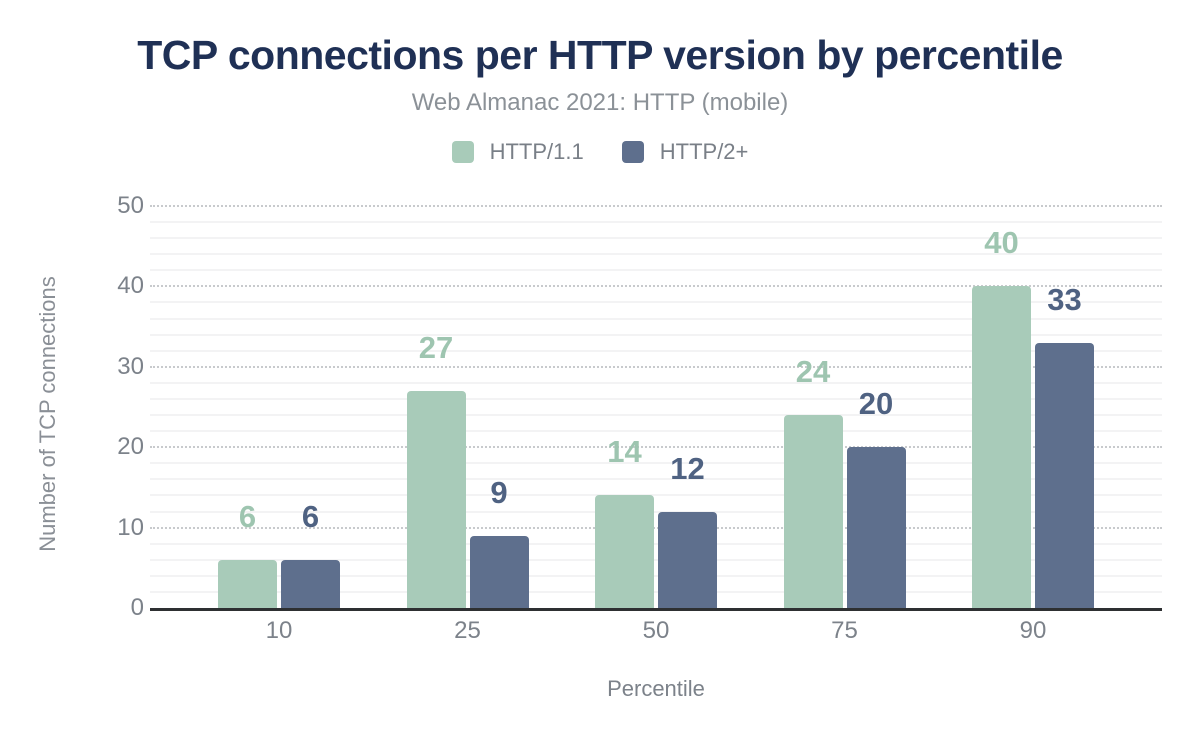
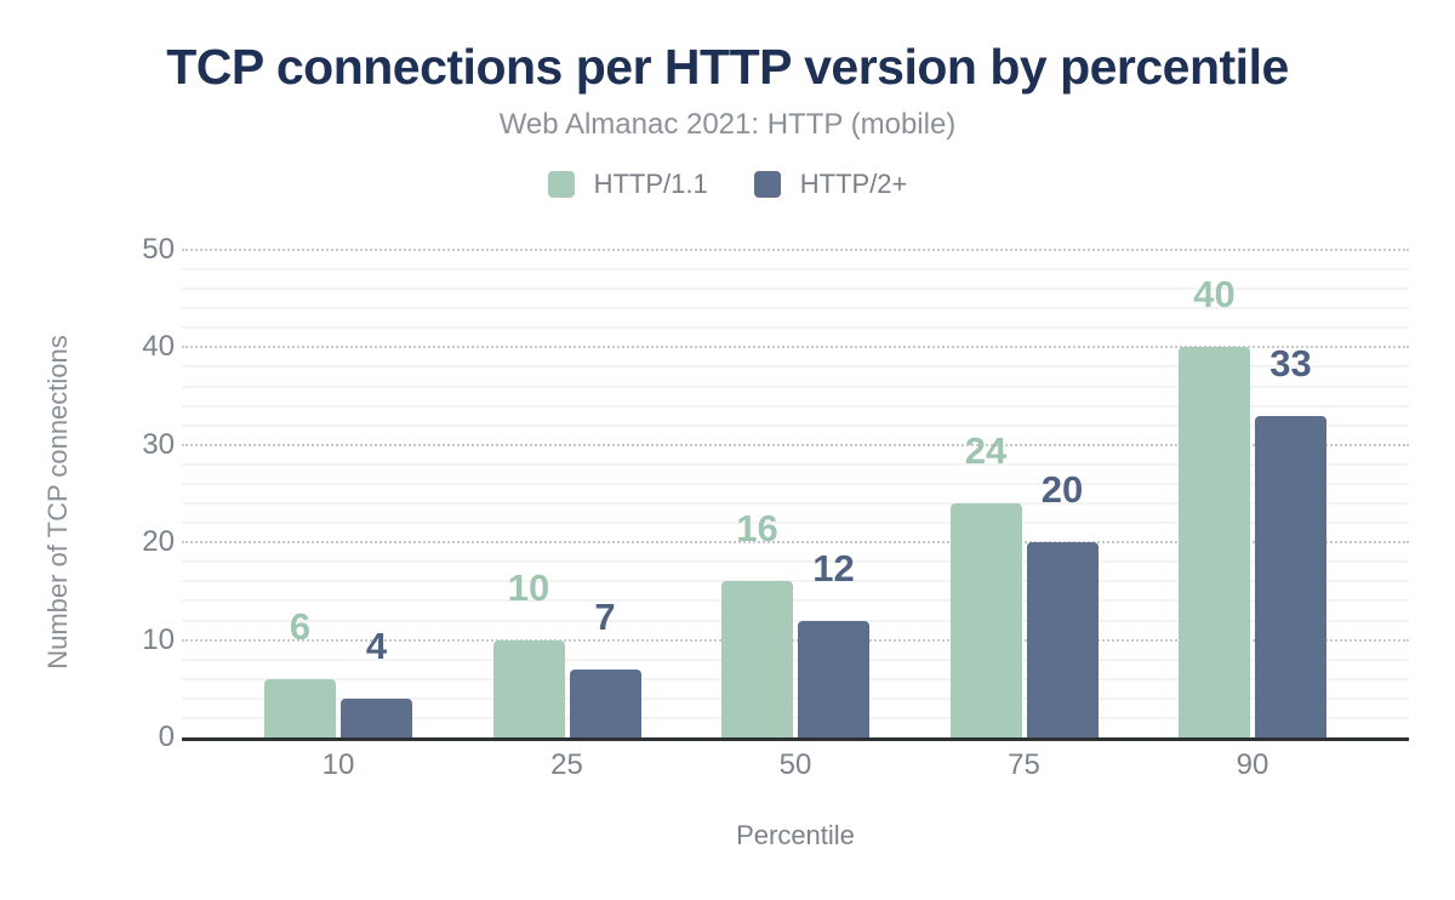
HTTP/2+/10: 6 -> 4
HTTP/1.1/25: 27 -> 10
HTTP/2+/25: 9 -> 7
HTTP/1.1/50: 14 -> 16
